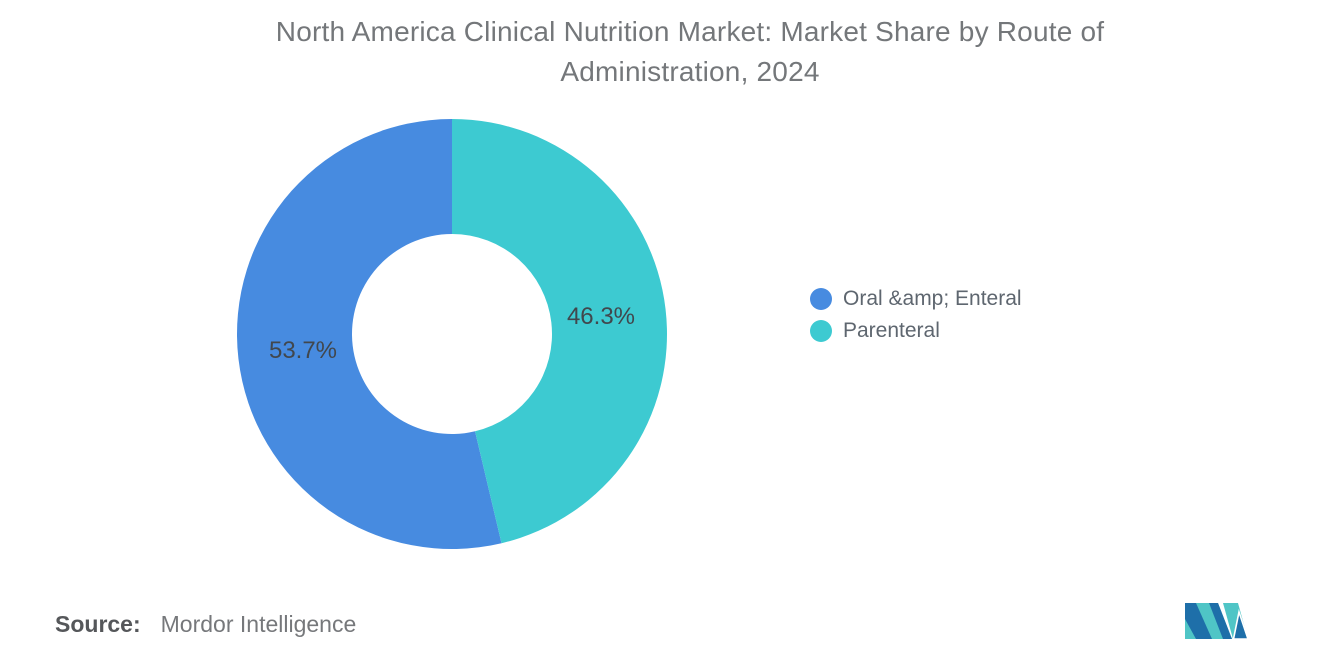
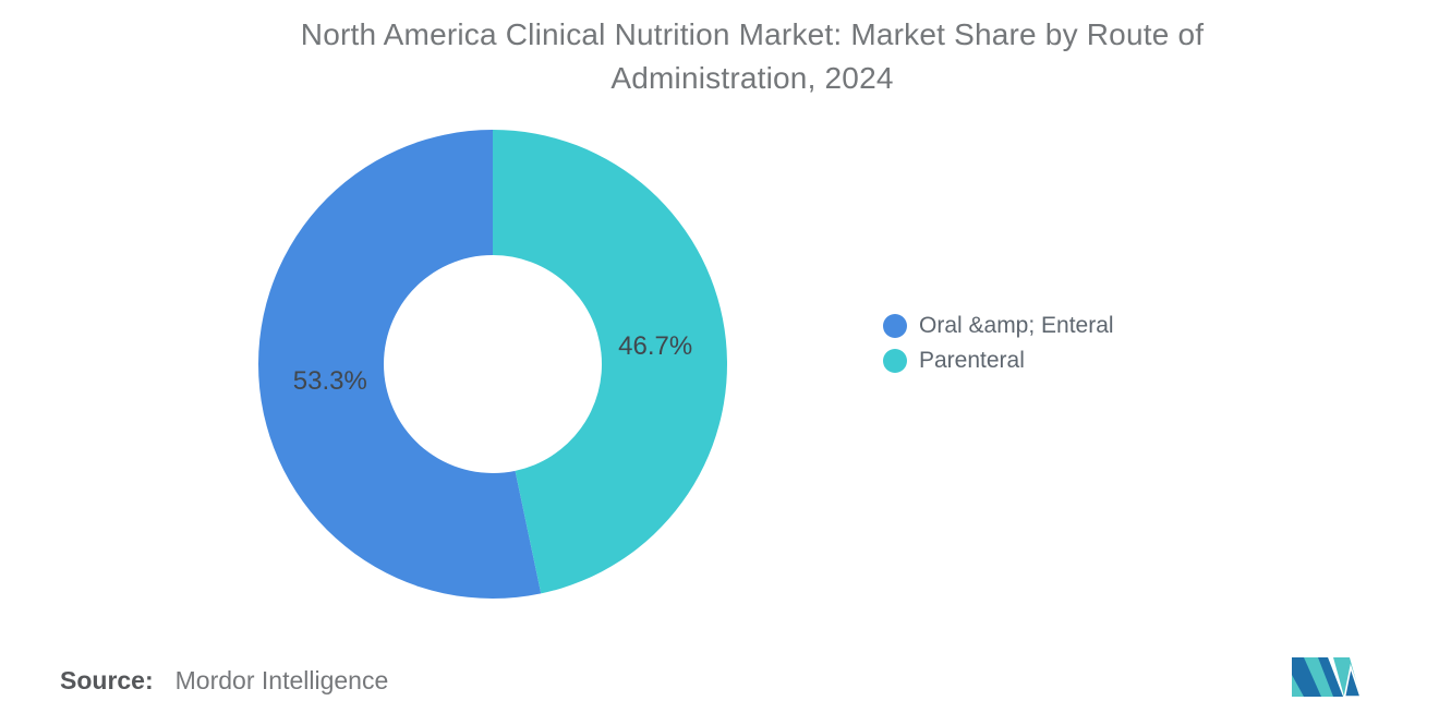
Oral &amp; Enteral: 53.7% -> 53.3%
Parenteral: 46.3% -> 46.7%
